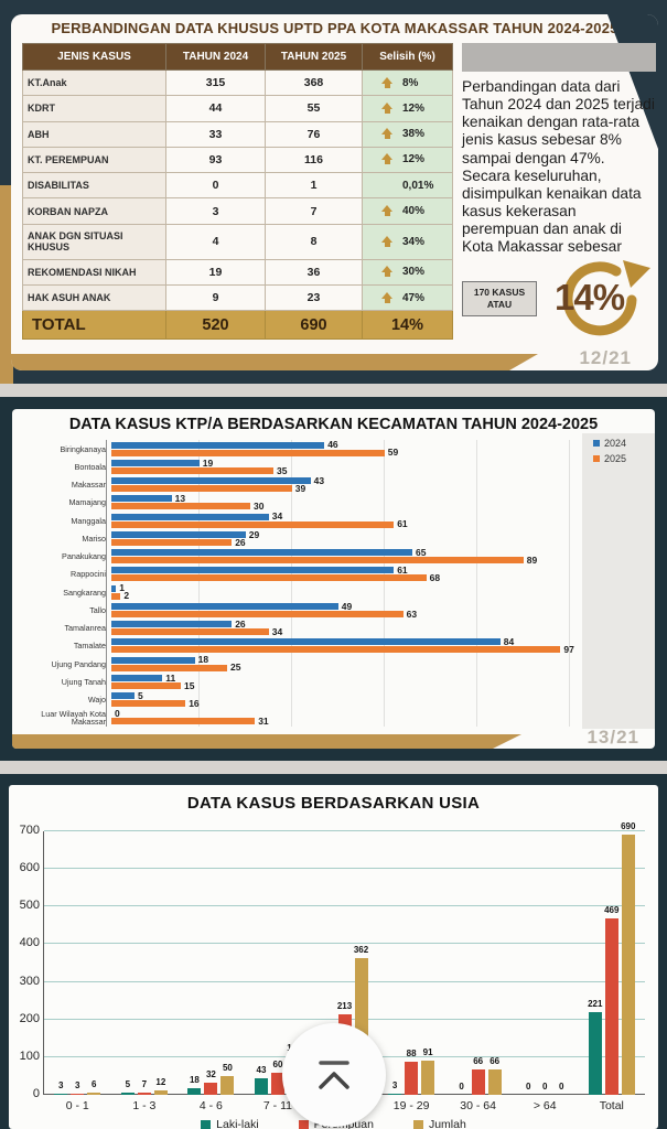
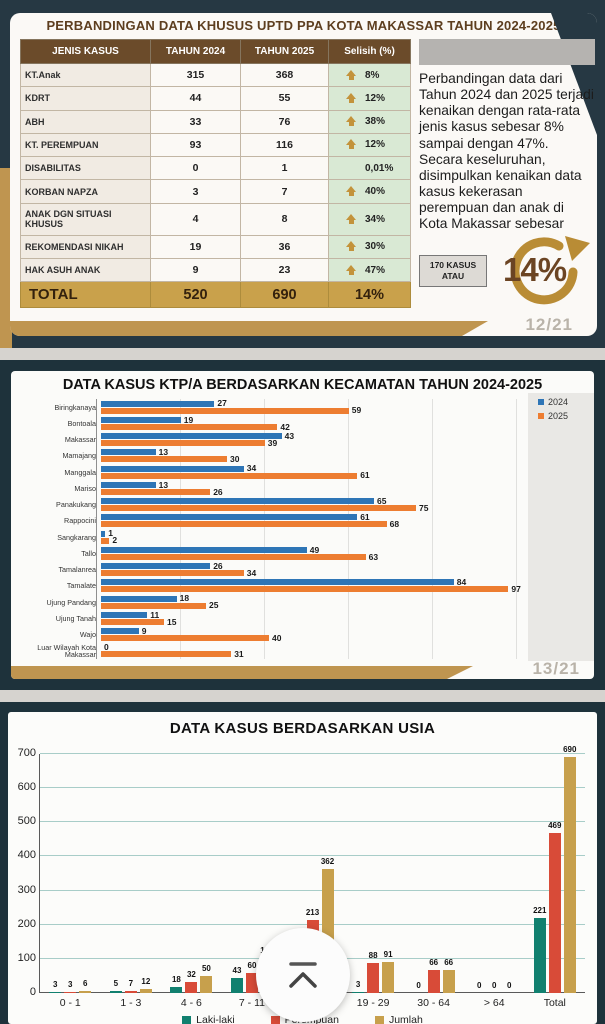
DATA KASUS KTP/A BERDASARKAN KECAMATAN TAHUN 2024-2025/2024/Biringkanaya: 46 -> 27
DATA KASUS KTP/A BERDASARKAN KECAMATAN TAHUN 2024-2025/2025/Bontoala: 35 -> 42
DATA KASUS KTP/A BERDASARKAN KECAMATAN TAHUN 2024-2025/2024/Mariso: 29 -> 13
DATA KASUS KTP/A BERDASARKAN KECAMATAN TAHUN 2024-2025/2025/Panakukang: 89 -> 75
DATA KASUS KTP/A BERDASARKAN KECAMATAN TAHUN 2024-2025/2024/Wajo: 5 -> 9
DATA KASUS KTP/A BERDASARKAN KECAMATAN TAHUN 2024-2025/2025/Wajo: 16 -> 40
